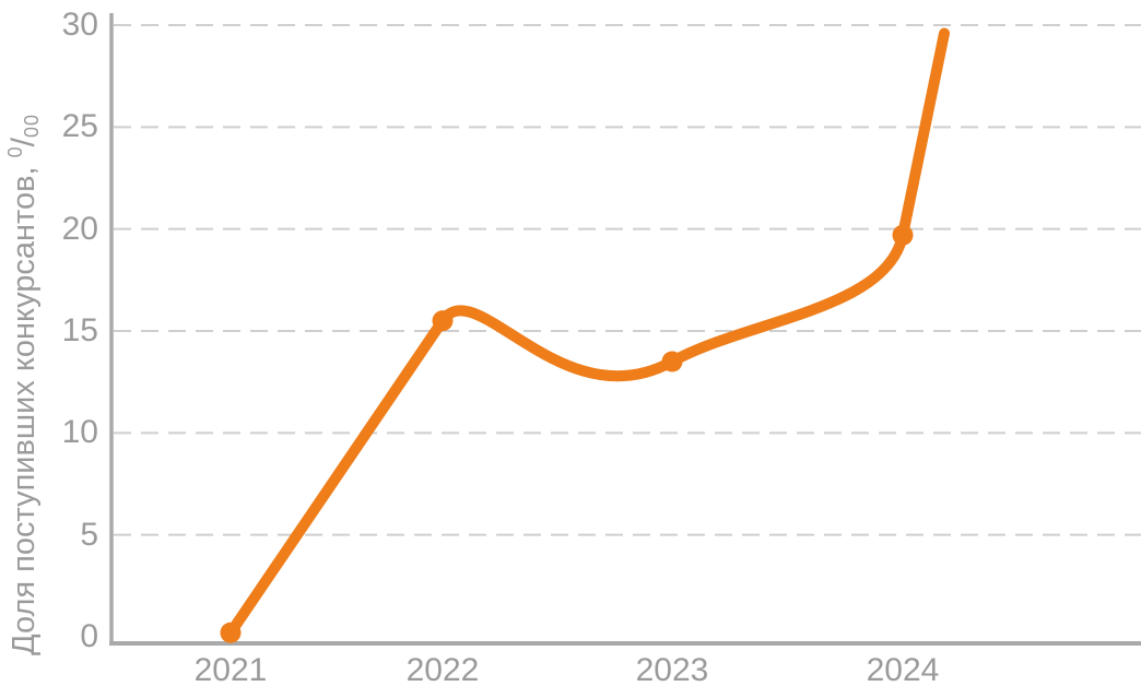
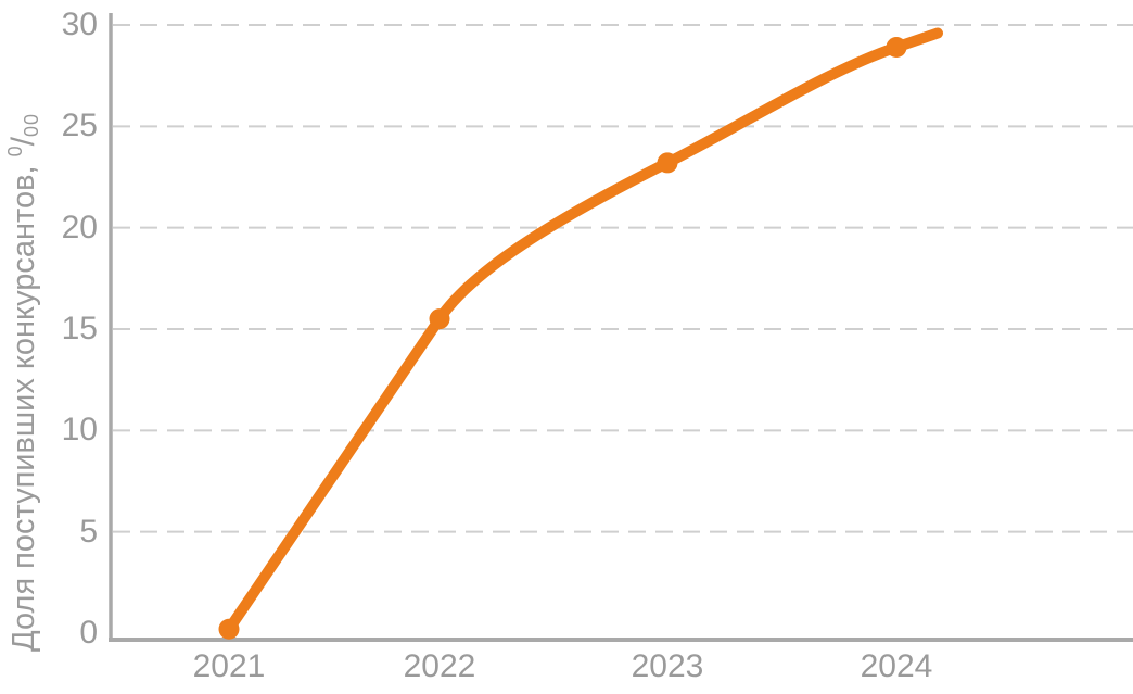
2023: 13.5 -> 23.2
2024: 19.7 -> 28.9
